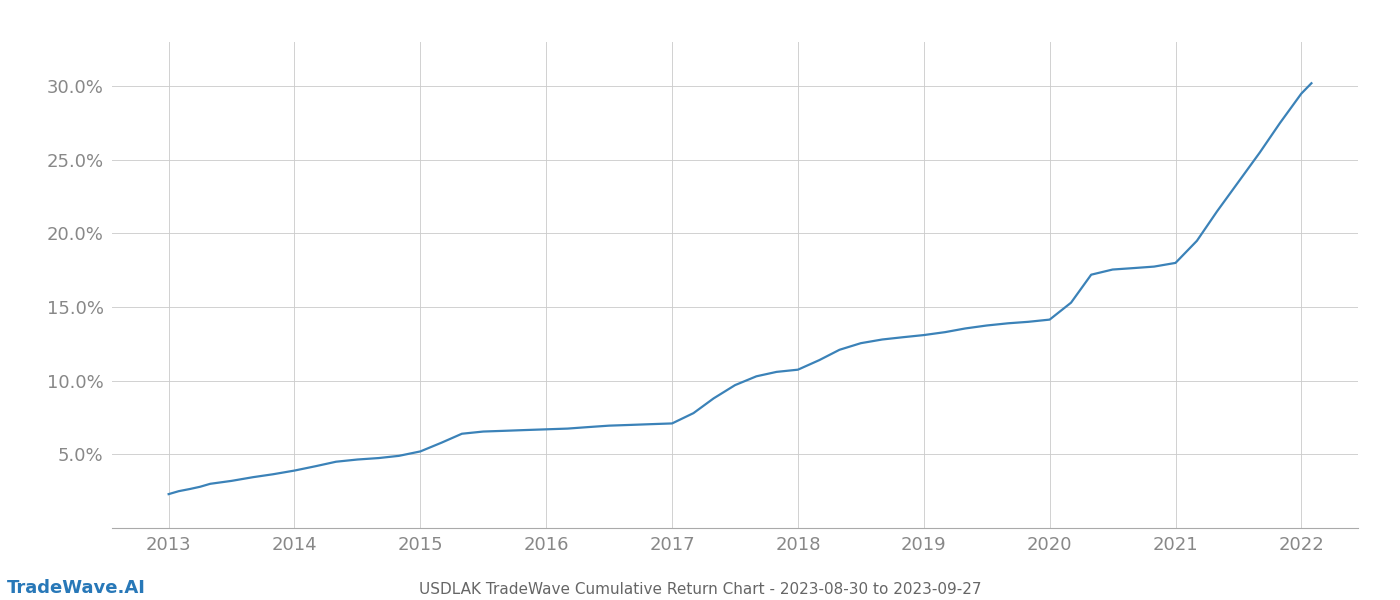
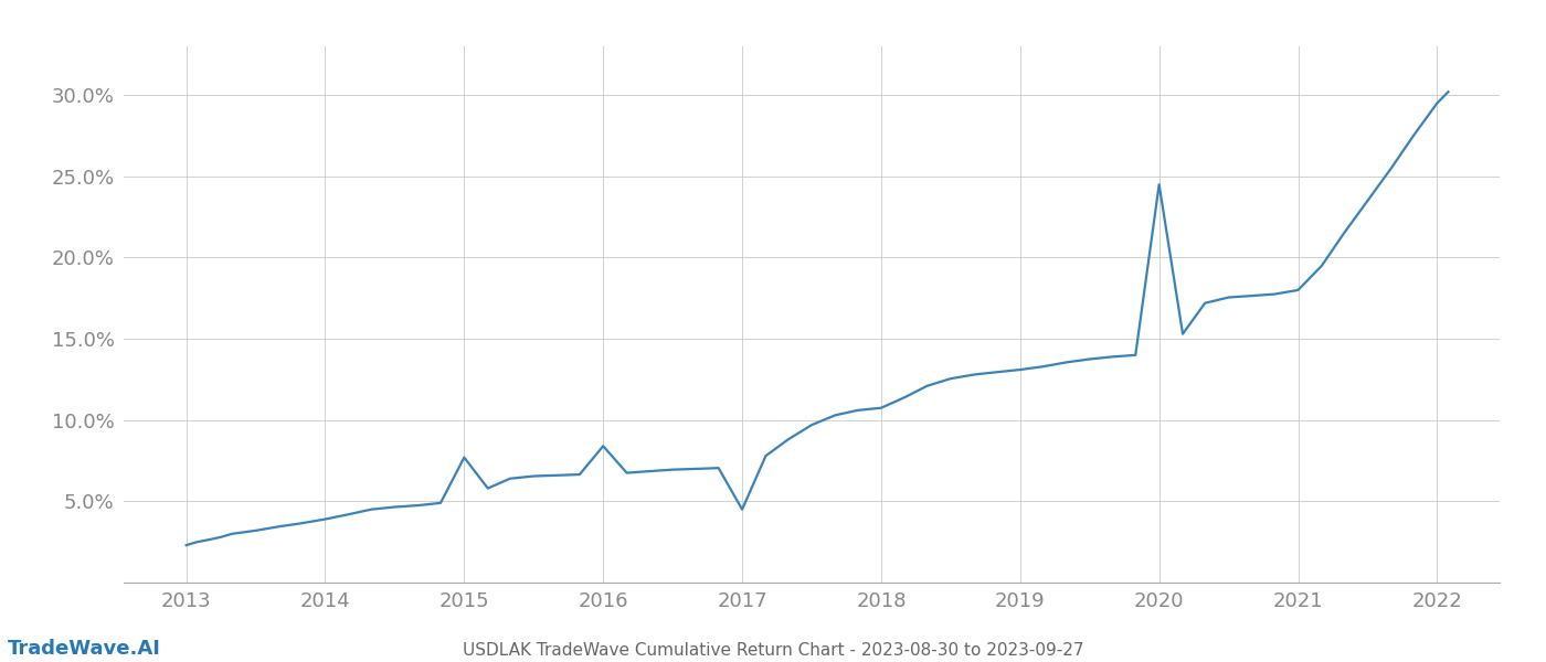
2015: 5.2% -> 7.7%
2016: 6.7% -> 8.4%
2017: 7.1% -> 4.5%
2020: 14.2% -> 24.5%
